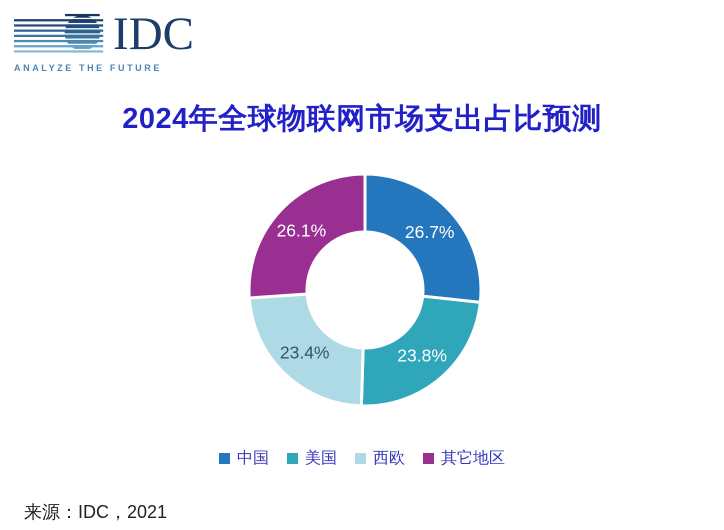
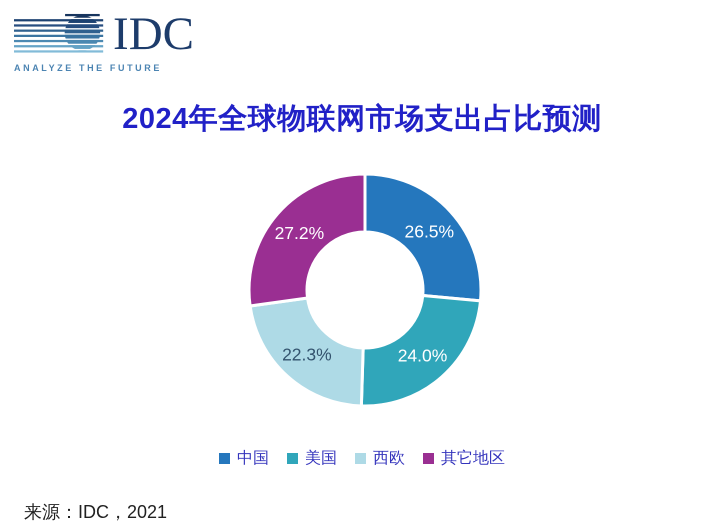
中国: 26.7% -> 26.5%
美国: 23.8% -> 24.0%
西欧: 23.4% -> 22.3%
其它地区: 26.1% -> 27.2%
